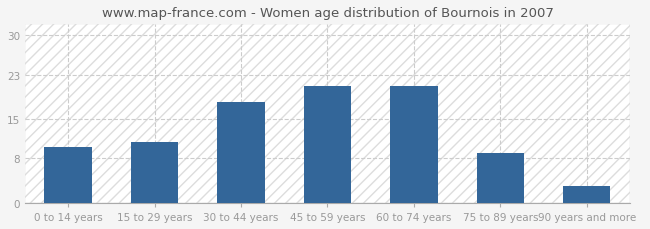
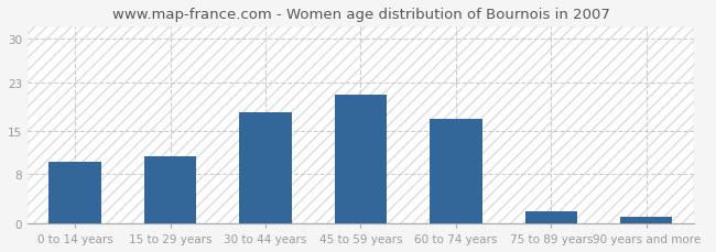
60 to 74 years: 21 -> 17
75 to 89 years: 9 -> 2
90 years and more: 3 -> 1
